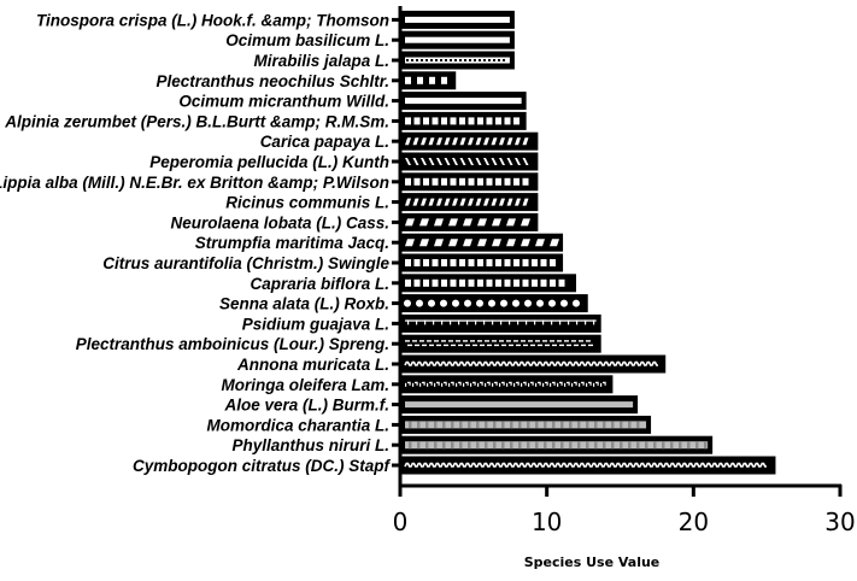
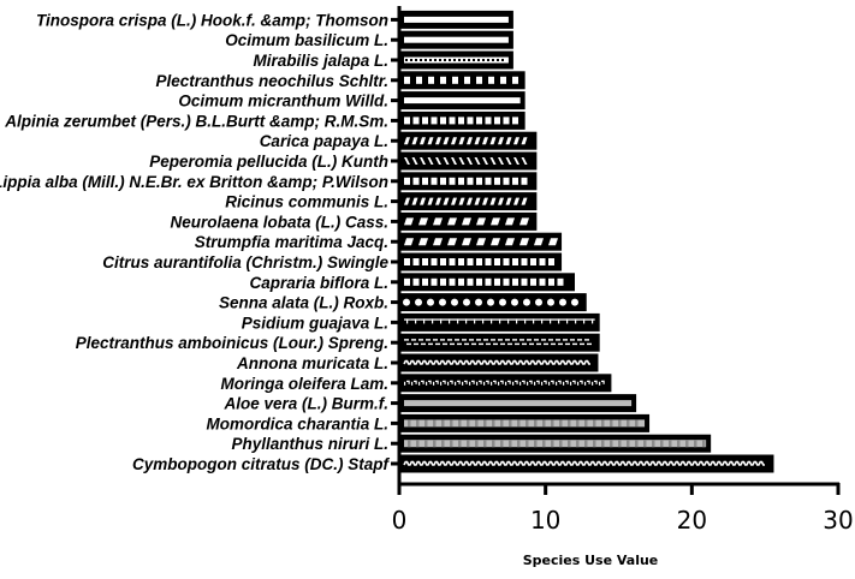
Plectranthus neochilus Schltr.: 3.8 -> 8.6
Annona muricata L.: 18.1 -> 13.6
